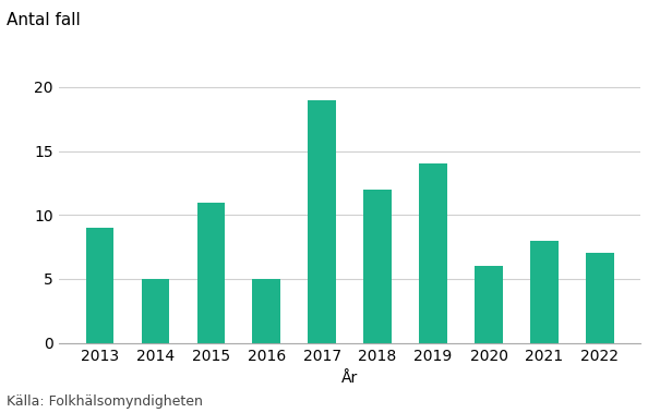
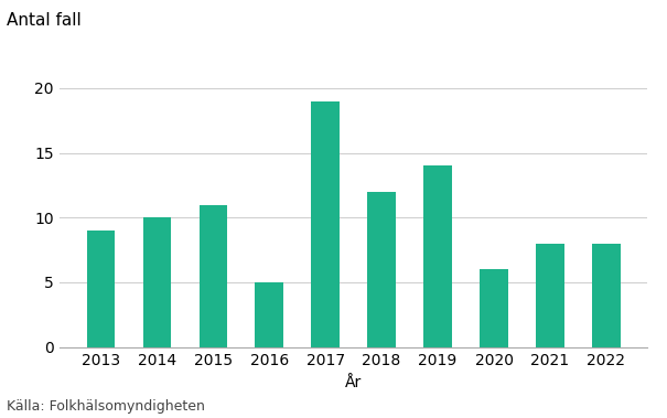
2014: 5 -> 10
2022: 7 -> 8
